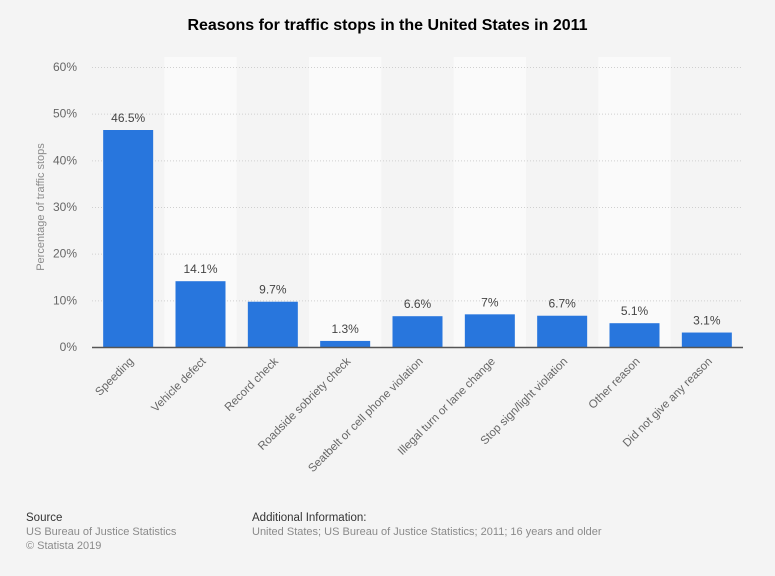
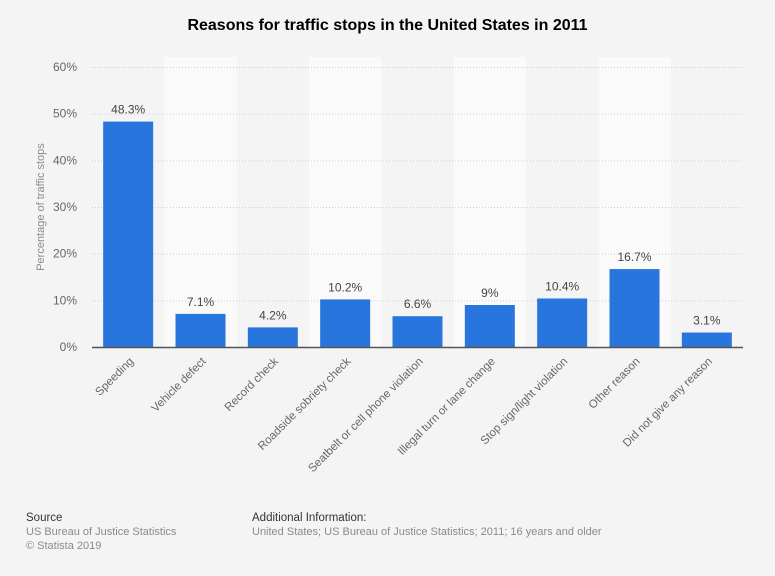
Speeding: 46.5% -> 48.3%
Vehicle defect: 14.1% -> 7.1%
Record check: 9.7% -> 4.2%
Roadside sobriety check: 1.3% -> 10.2%
Illegal turn or lane change: 7% -> 9%
Stop sign/light violation: 6.7% -> 10.4%
Other reason: 5.1% -> 16.7%
